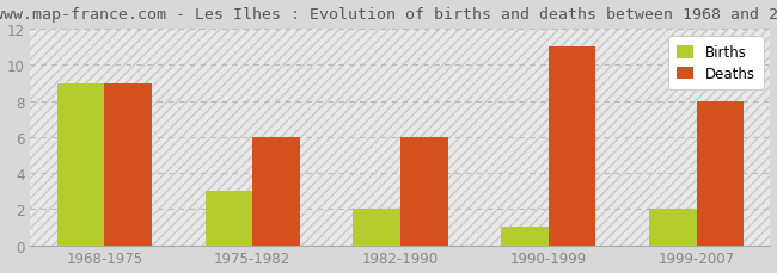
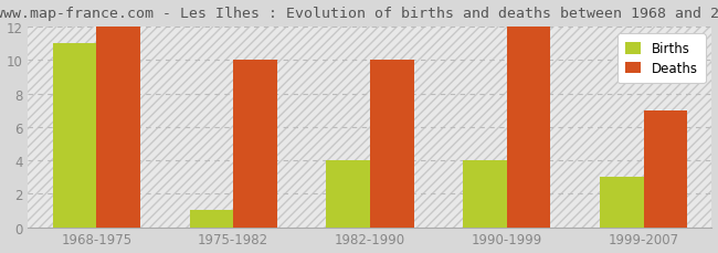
Births/1968-1975: 9 -> 11
Deaths/1968-1975: 9 -> 12
Births/1975-1982: 3 -> 1
Deaths/1975-1982: 6 -> 10
Births/1982-1990: 2 -> 4
Deaths/1982-1990: 6 -> 10
Births/1990-1999: 1 -> 4
Deaths/1990-1999: 11 -> 12
Births/1999-2007: 2 -> 3
Deaths/1999-2007: 8 -> 7
